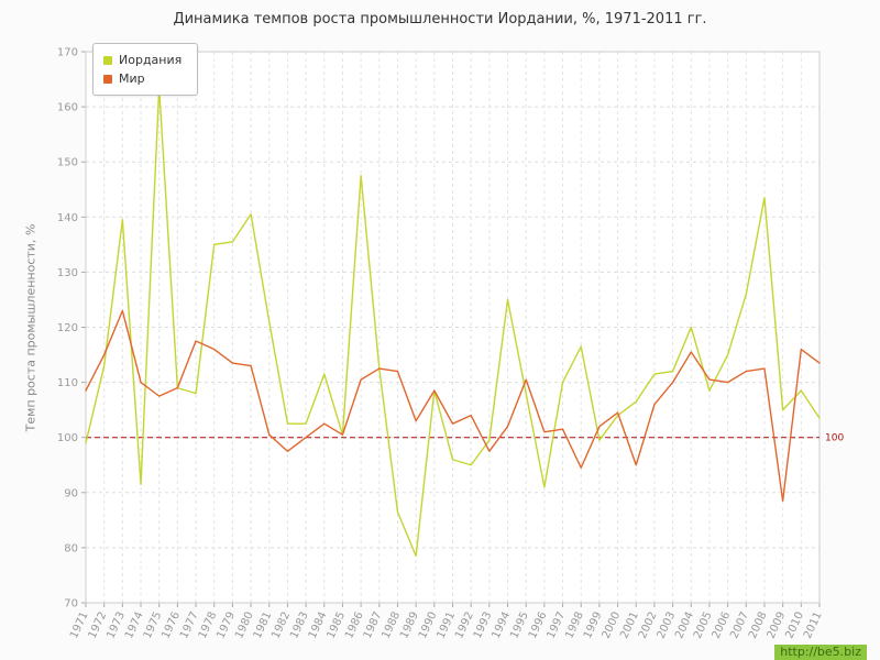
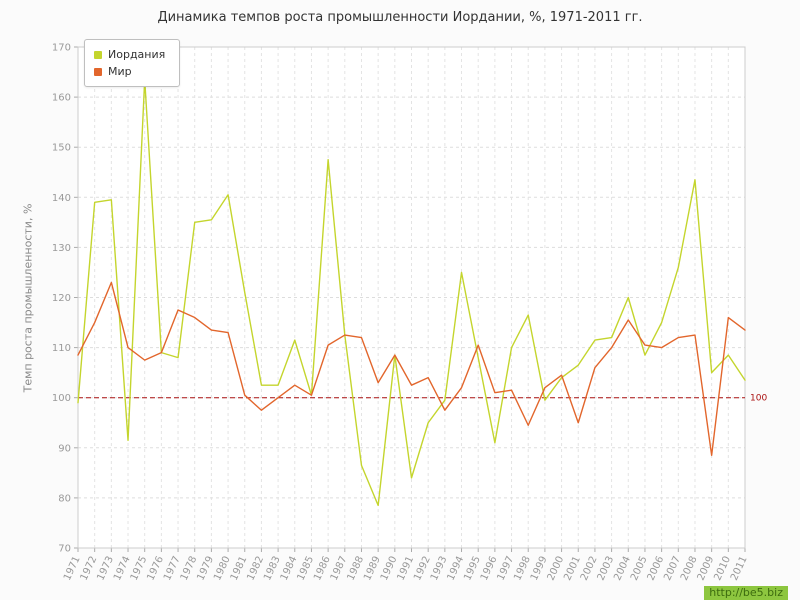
Иордания/1972: 113 -> 139
Иордания/1991: 96 -> 84
